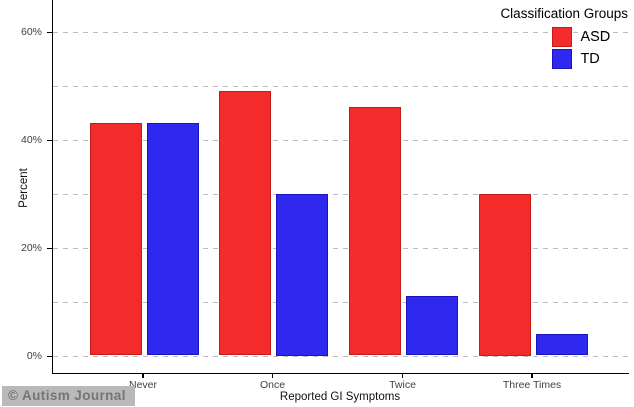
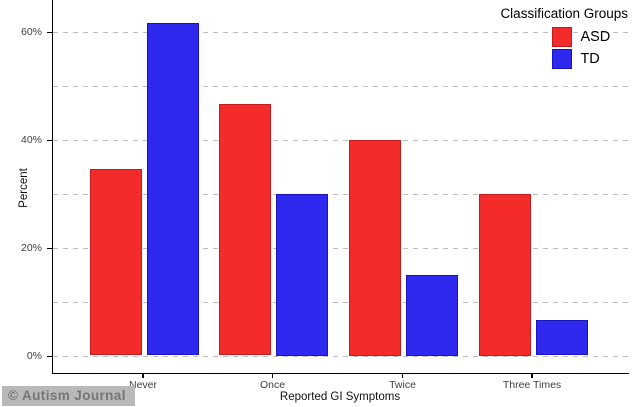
ASD/Never: 43% -> 34%
TD/Never: 43% -> 62%
ASD/Once: 49% -> 46%
ASD/Twice: 46% -> 40%
TD/Twice: 11% -> 15%
TD/Three Times: 4% -> 6%
